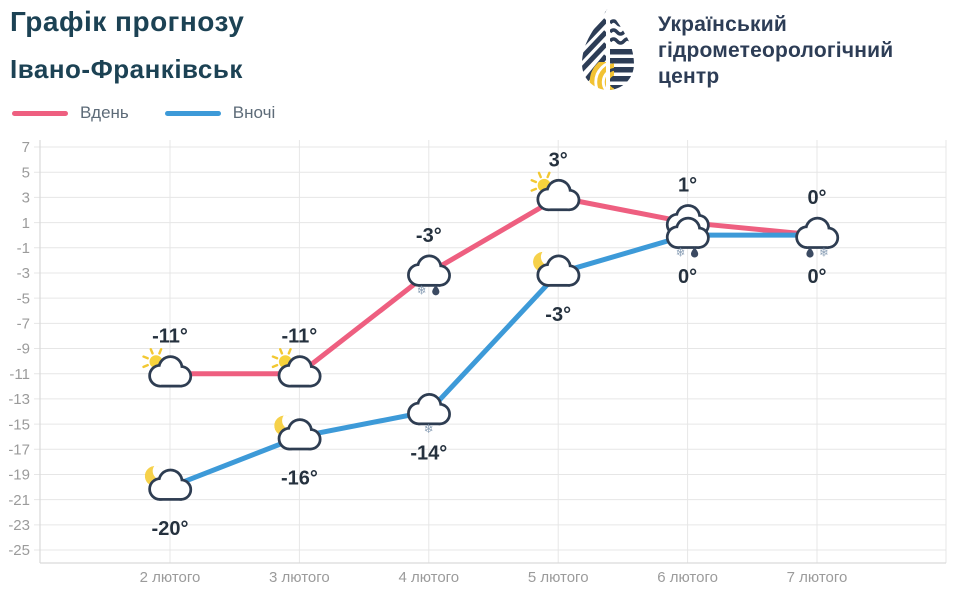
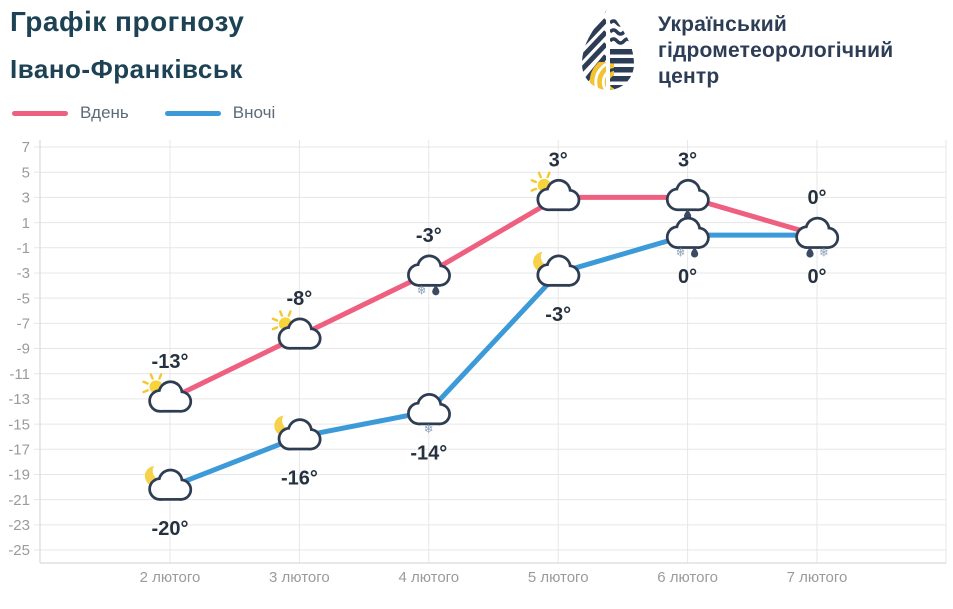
Вдень/2 лютого: -11° -> -13°
Вдень/3 лютого: -11° -> -8°
Вдень/6 лютого: 1° -> 3°
